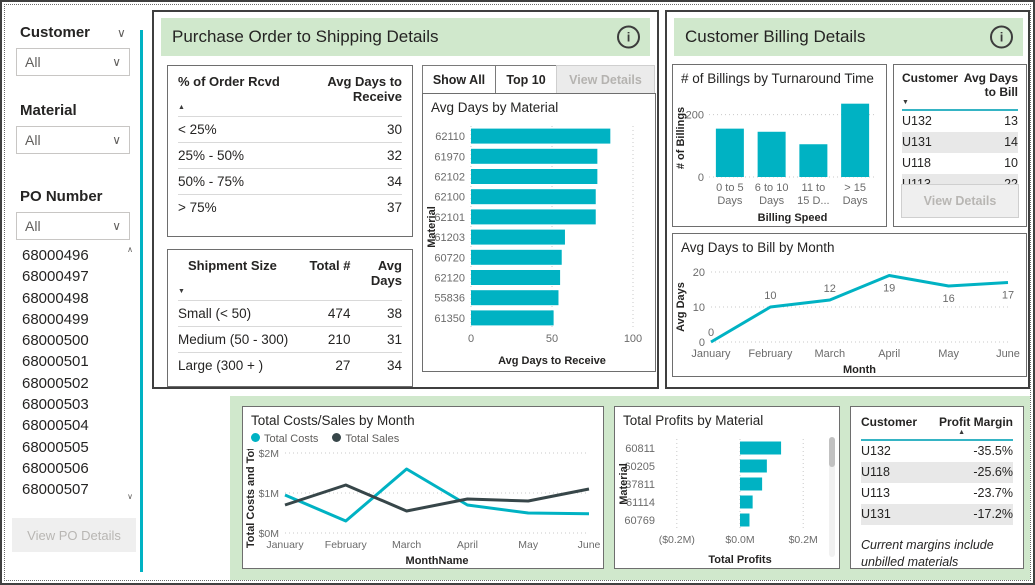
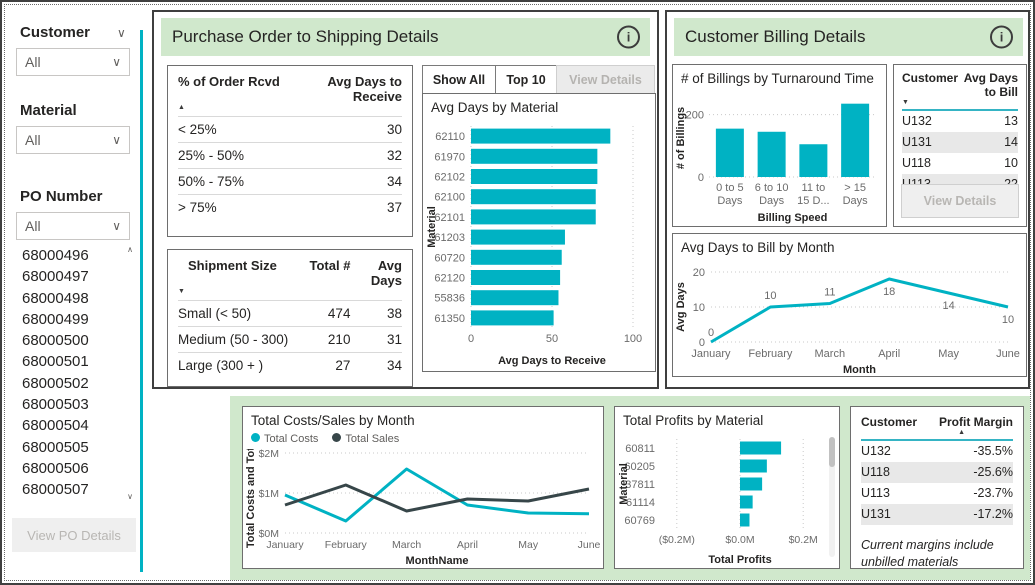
Avg Days to Bill by Month/March: 12 -> 11
Avg Days to Bill by Month/April: 19 -> 18
Avg Days to Bill by Month/May: 16 -> 14
Avg Days to Bill by Month/June: 17 -> 10
